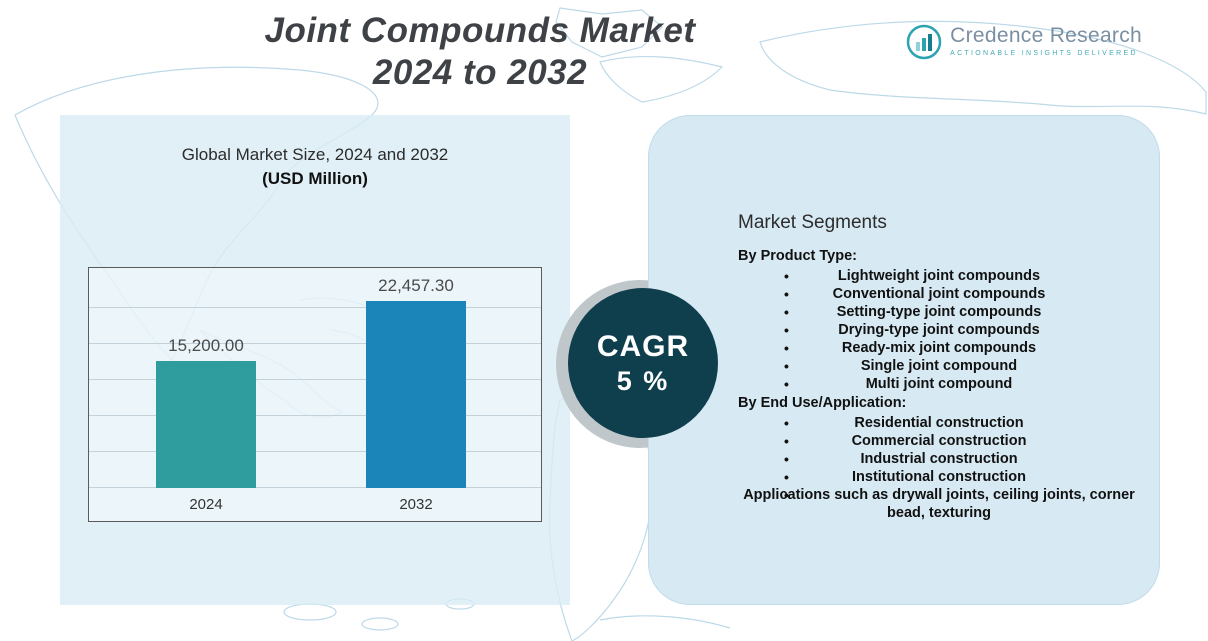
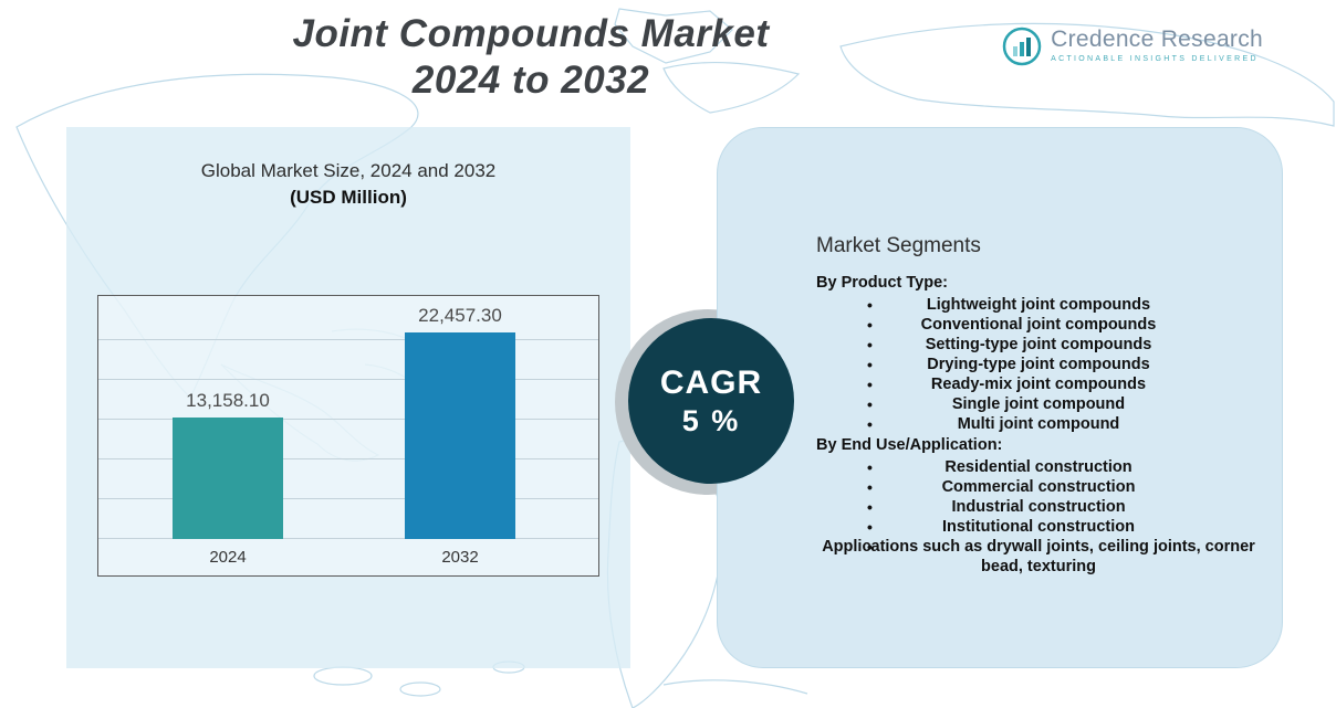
2024: 15,200.00 -> 13,158.10
